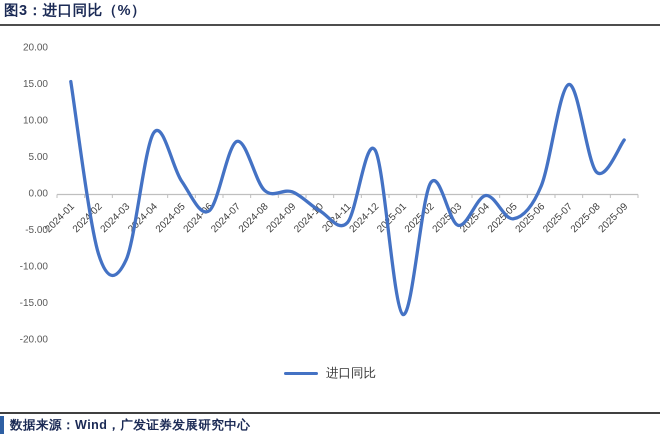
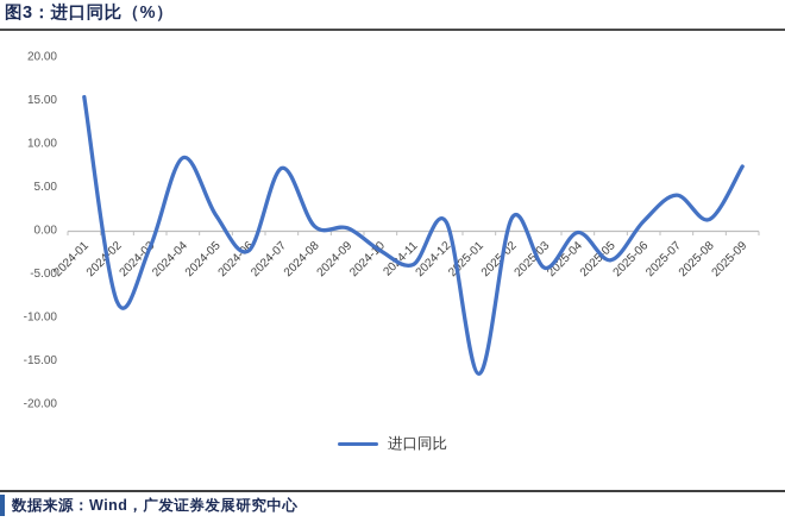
2024-03: -9 -> -2
2024-12: 6 -> 1
2025-07: 15 -> 4
2025-08: 3 -> 1
